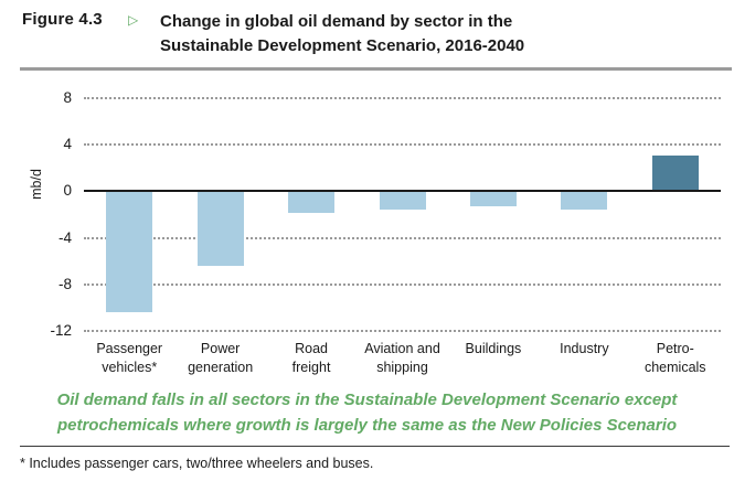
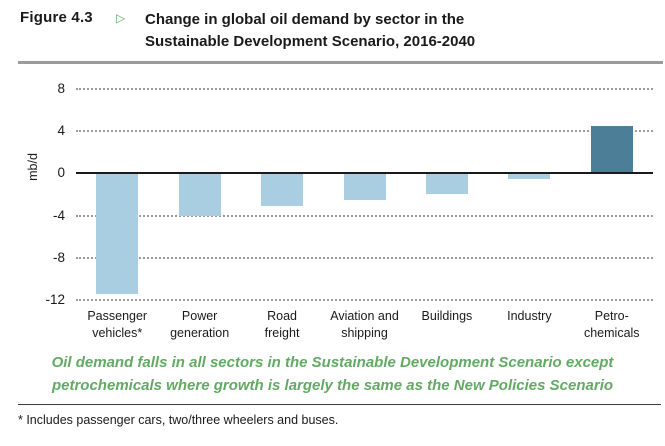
Passenger vehicles*: -10.4 -> -11.4
Power generation: -6.4 -> -4.0
Road freight: -1.9 -> -3.1
Aviation and shipping: -1.6 -> -2.5
Buildings: -1.3 -> -2.0
Industry: -1.6 -> -0.5
Petro-chemicals: 3.1 -> 4.5
